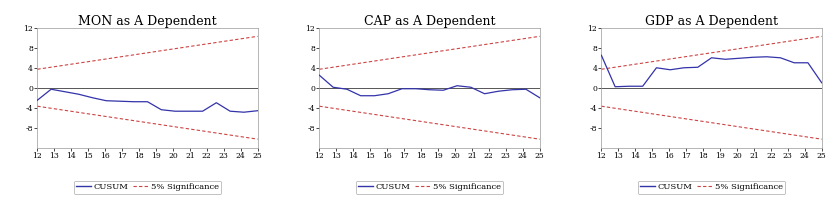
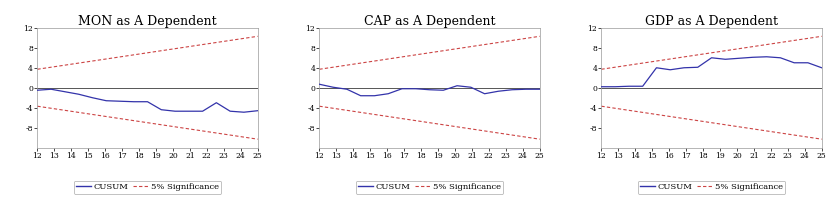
MON as A Dependent/12: -2.5 -> -0.5
CAP as A Dependent/12: 2.5 -> 0.7
CAP as A Dependent/25: -2.0 -> -0.3
GDP as A Dependent/12: 6.5 -> 0.2
GDP as A Dependent/25: 1.0 -> 4.0
